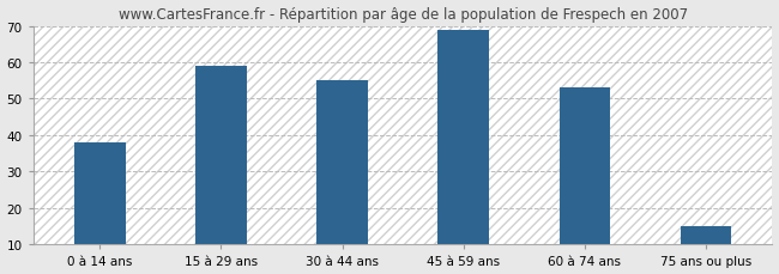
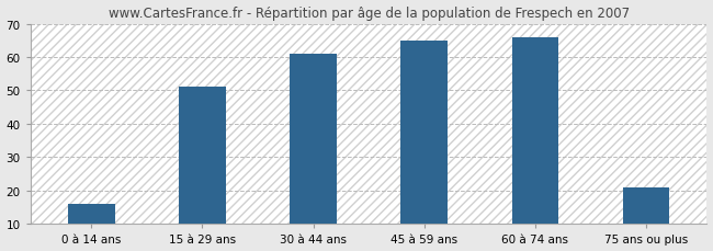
0 à 14 ans: 38 -> 16
15 à 29 ans: 59 -> 51
30 à 44 ans: 55 -> 61
45 à 59 ans: 69 -> 65
60 à 74 ans: 53 -> 66
75 ans ou plus: 15 -> 21
